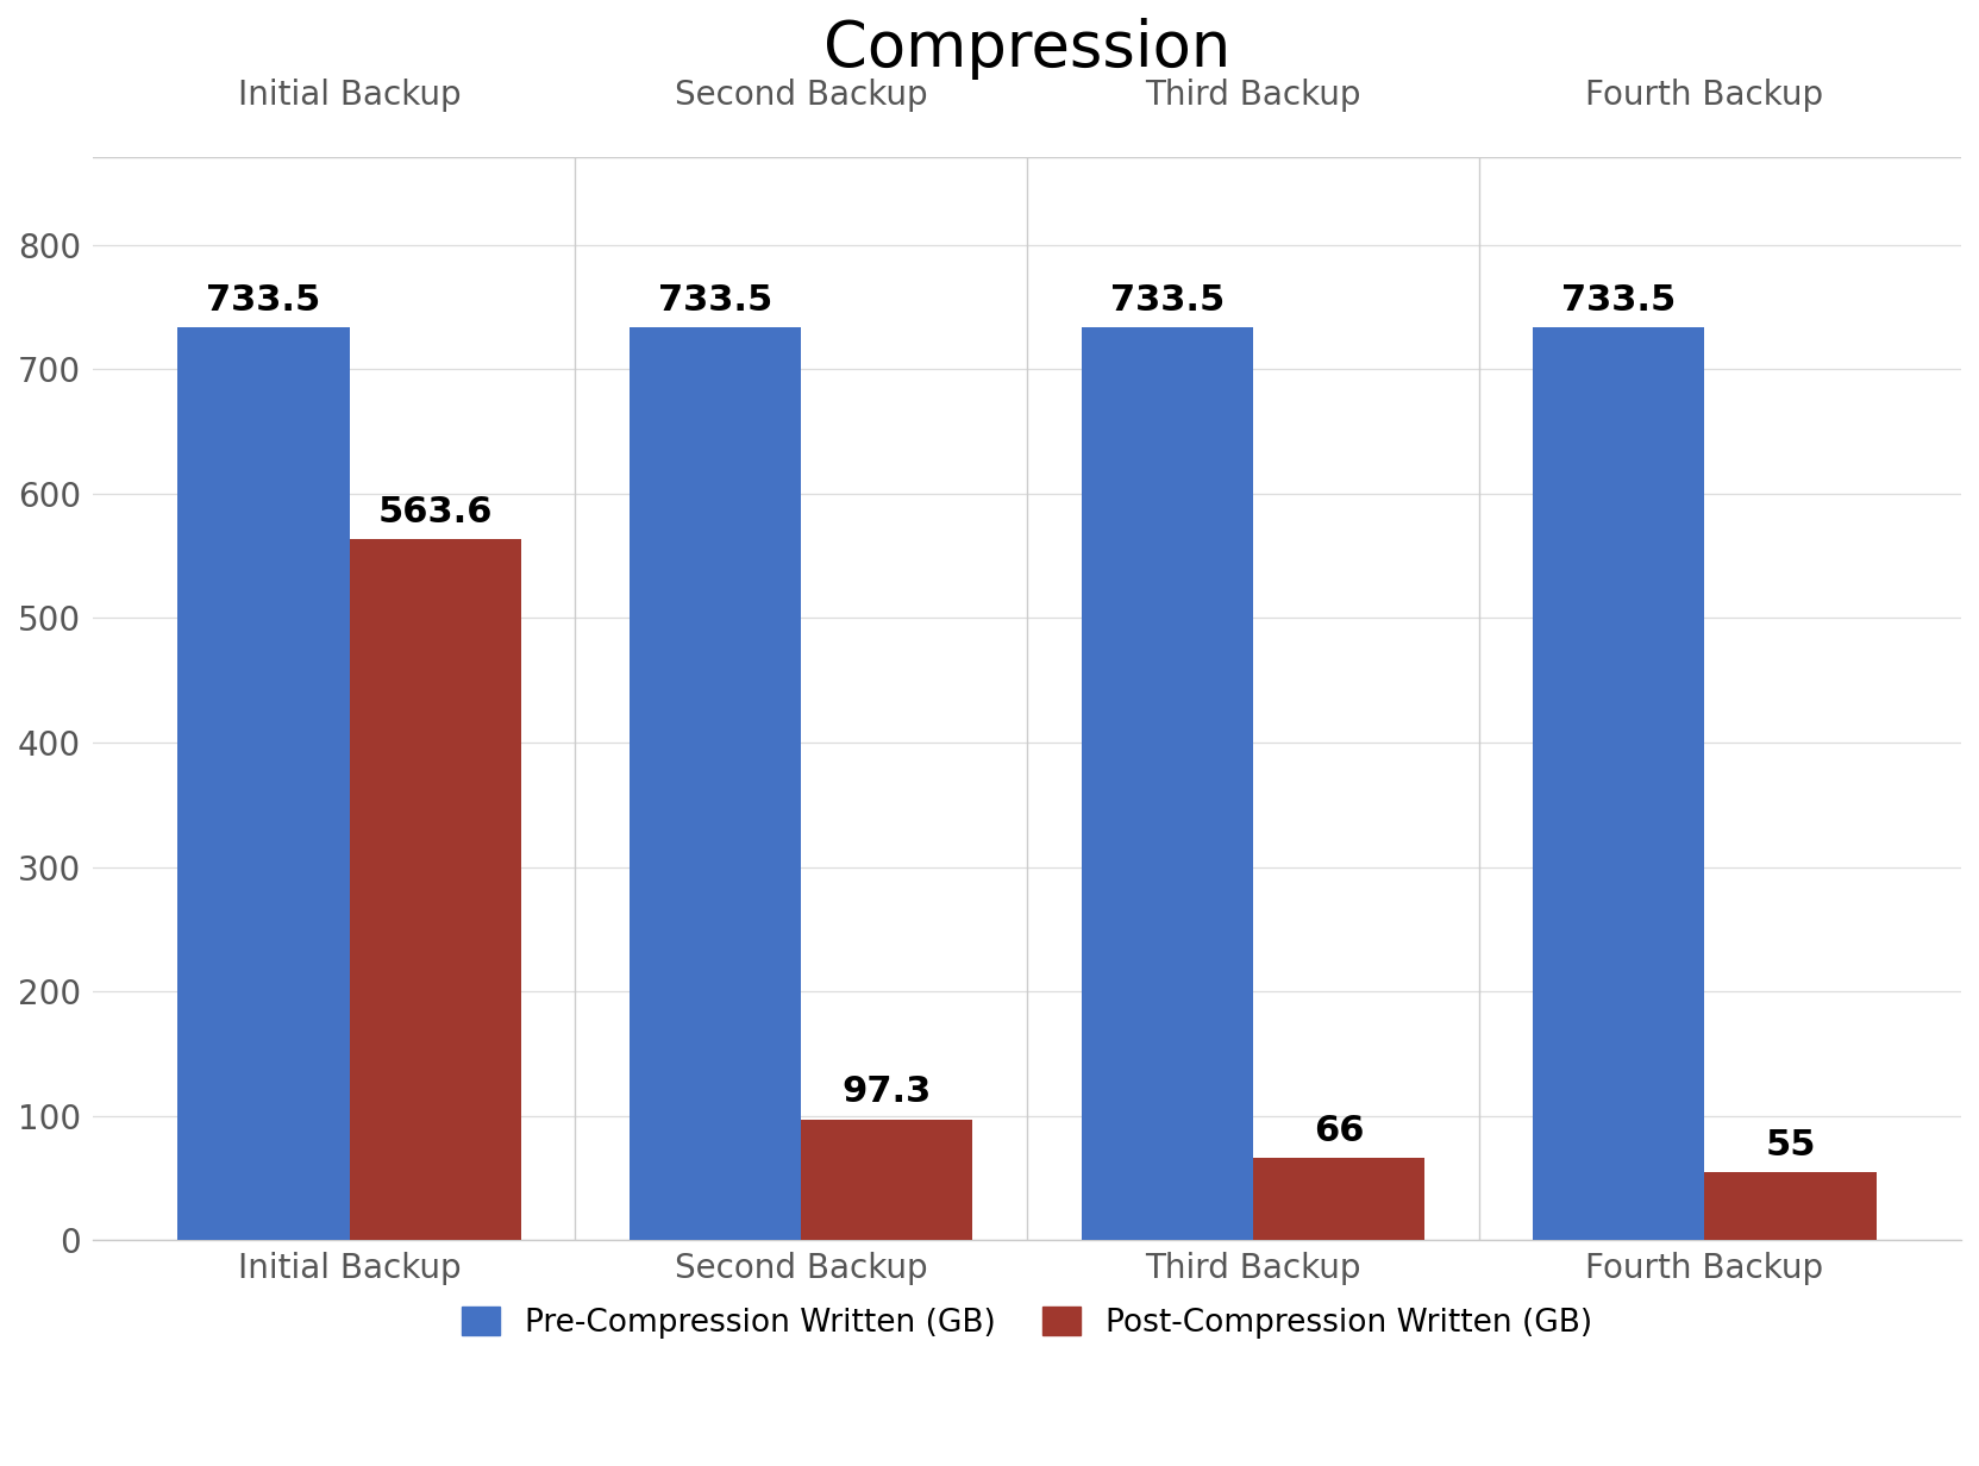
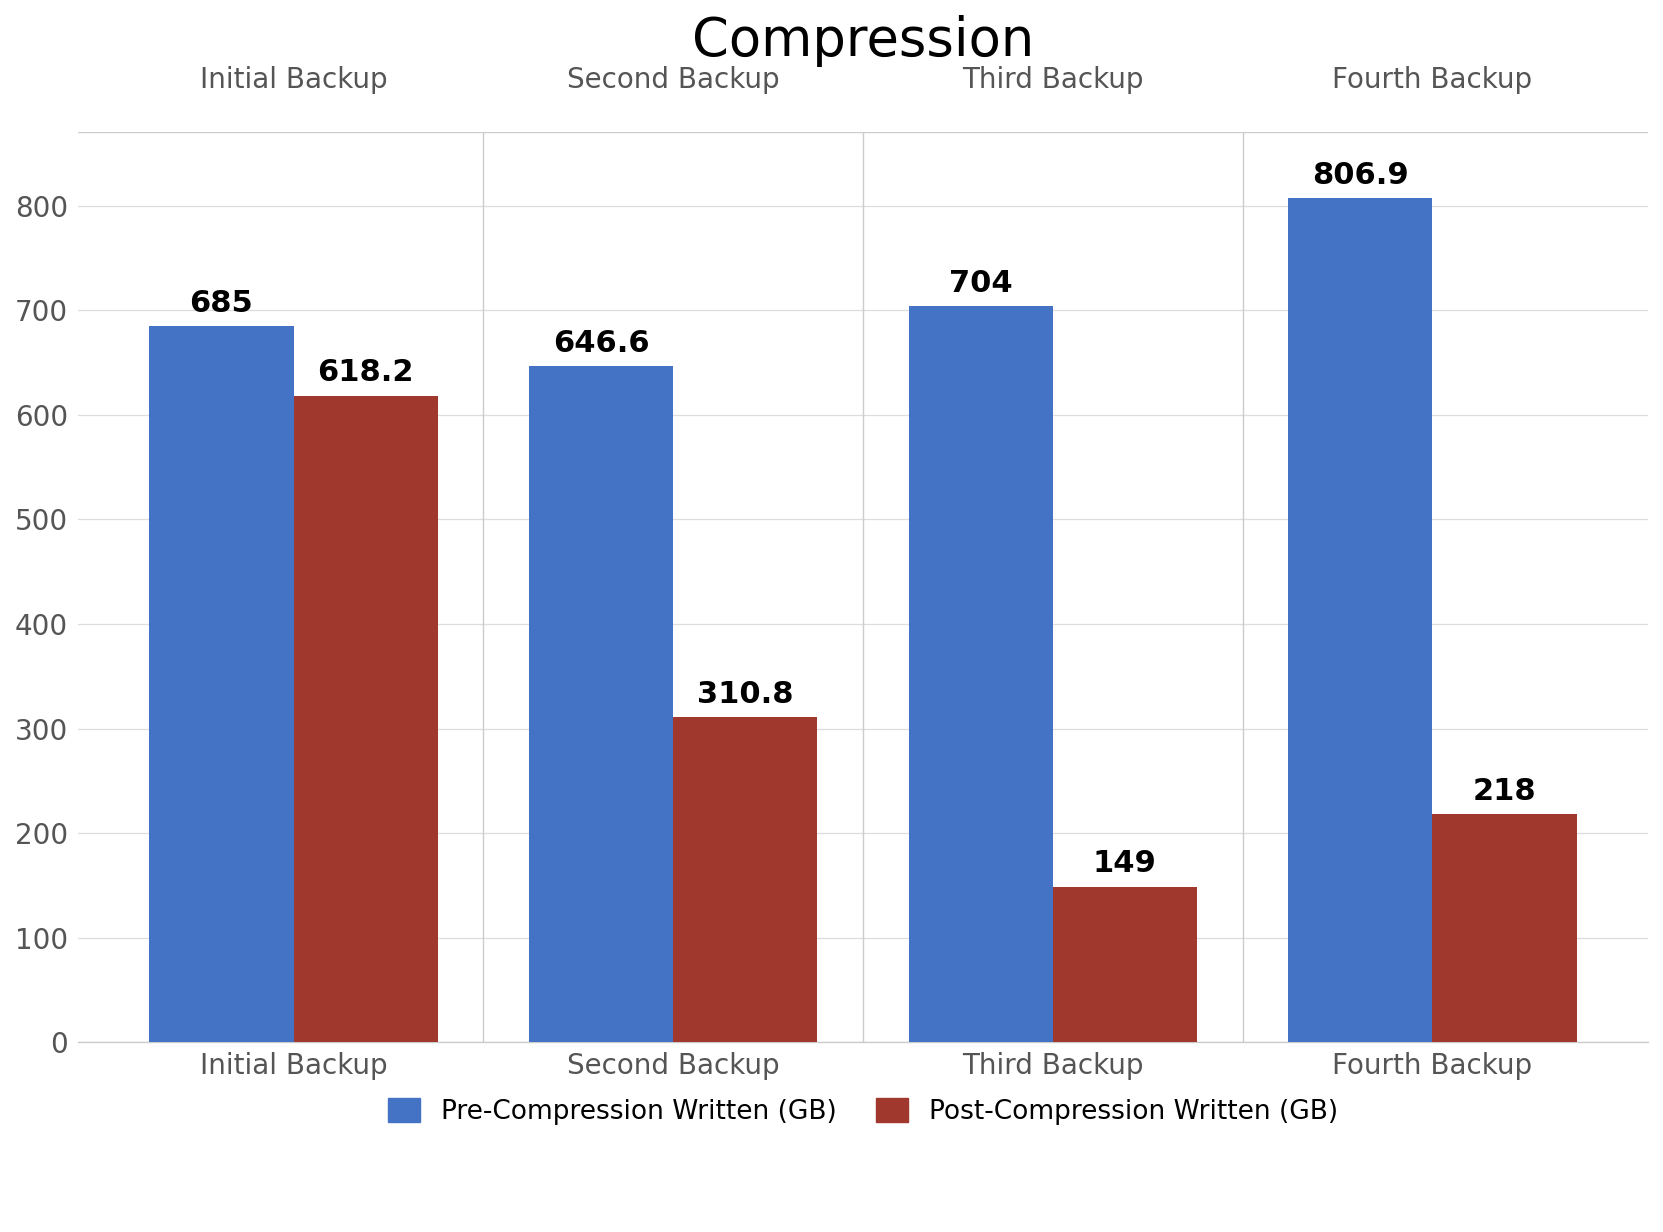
Pre-Compression Written (GB)/Initial Backup: 733.5 -> 685
Post-Compression Written (GB)/Initial Backup: 563.6 -> 618.2
Pre-Compression Written (GB)/Second Backup: 733.5 -> 646.6
Post-Compression Written (GB)/Second Backup: 97.3 -> 310.8
Pre-Compression Written (GB)/Third Backup: 733.5 -> 704
Post-Compression Written (GB)/Third Backup: 66 -> 149
Pre-Compression Written (GB)/Fourth Backup: 733.5 -> 806.9
Post-Compression Written (GB)/Fourth Backup: 55 -> 218
